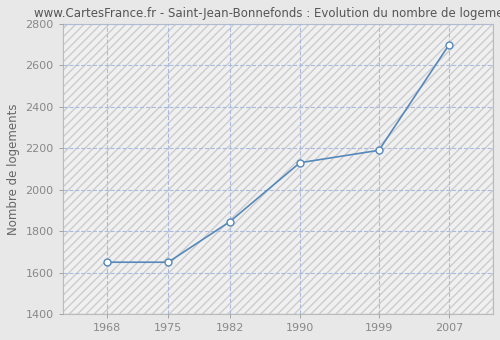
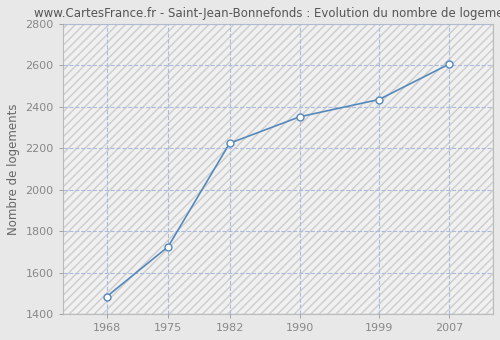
1968: 1650 -> 1484
1975: 1650 -> 1725
1982: 1845 -> 2224
1990: 2130 -> 2352
1999: 2190 -> 2435
2007: 2700 -> 2606
